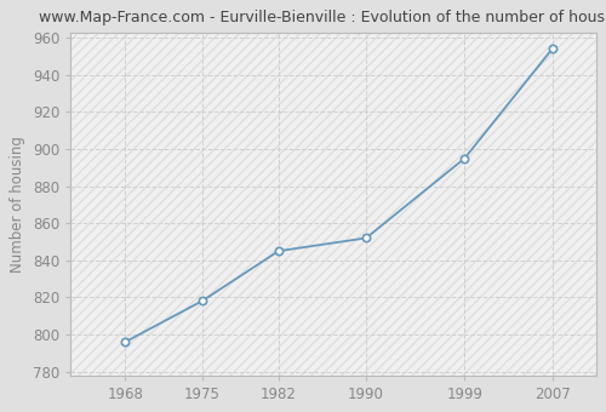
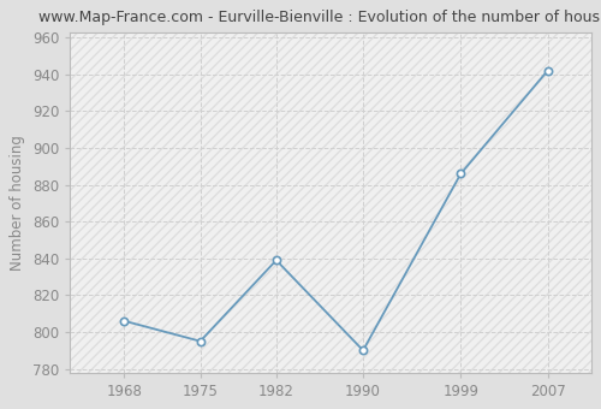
1968: 796 -> 806
1975: 818 -> 795
1982: 845 -> 839
1990: 852 -> 790
1999: 895 -> 886
2007: 954 -> 942
